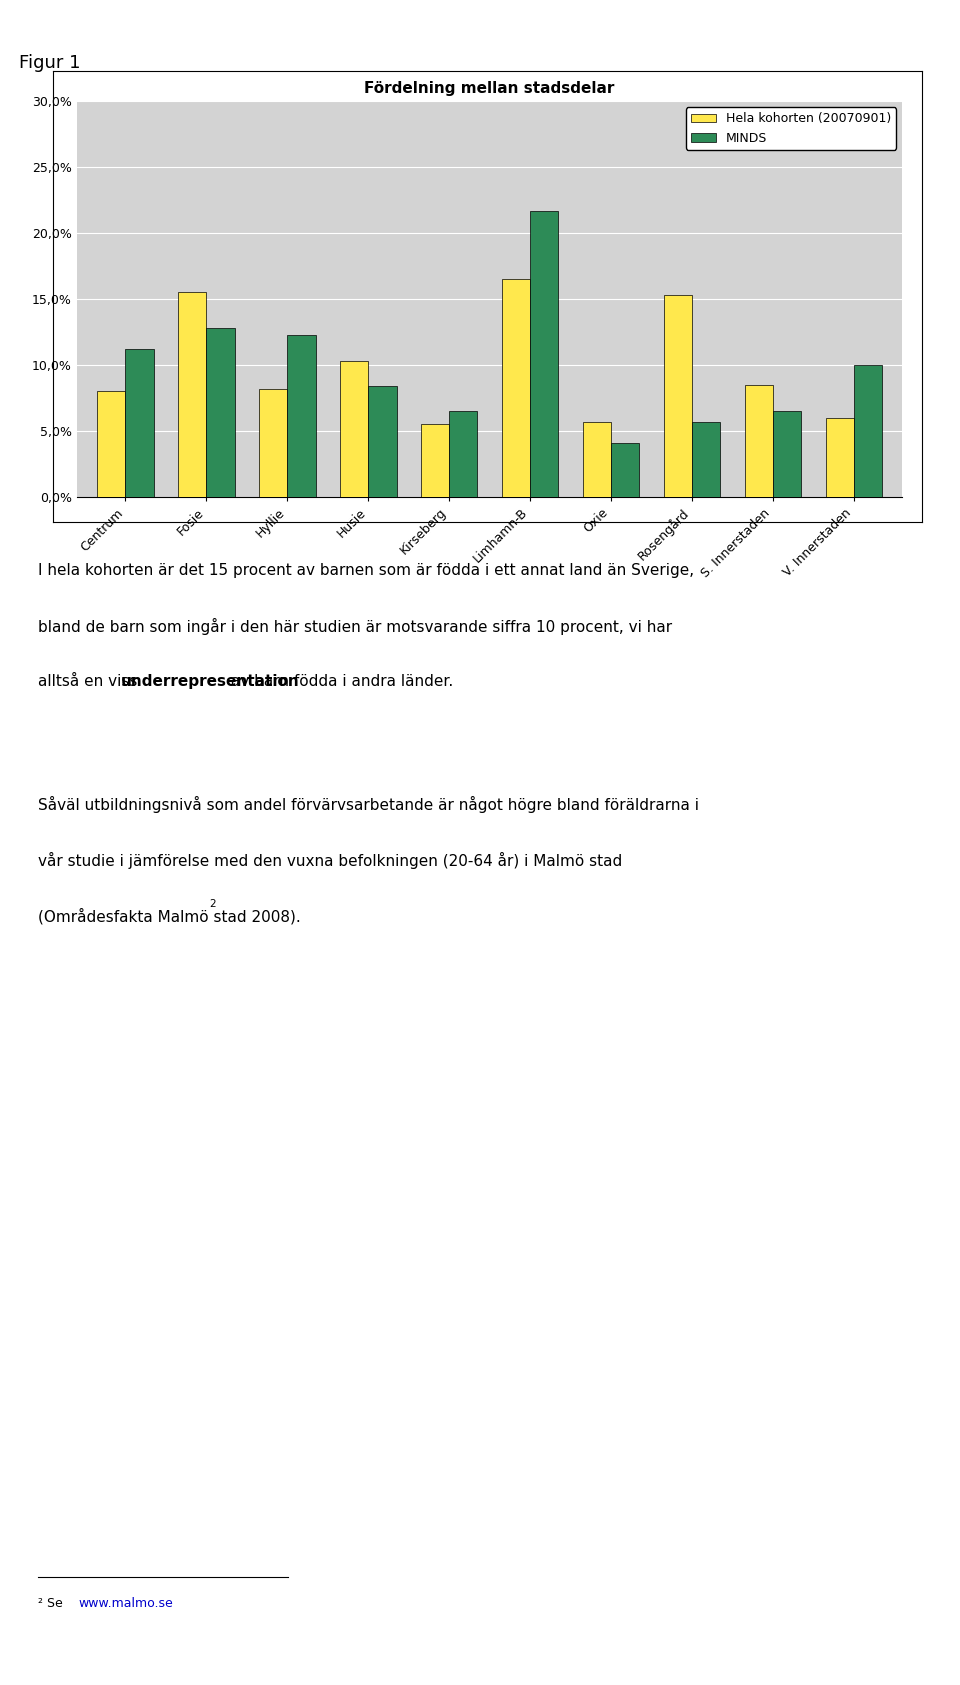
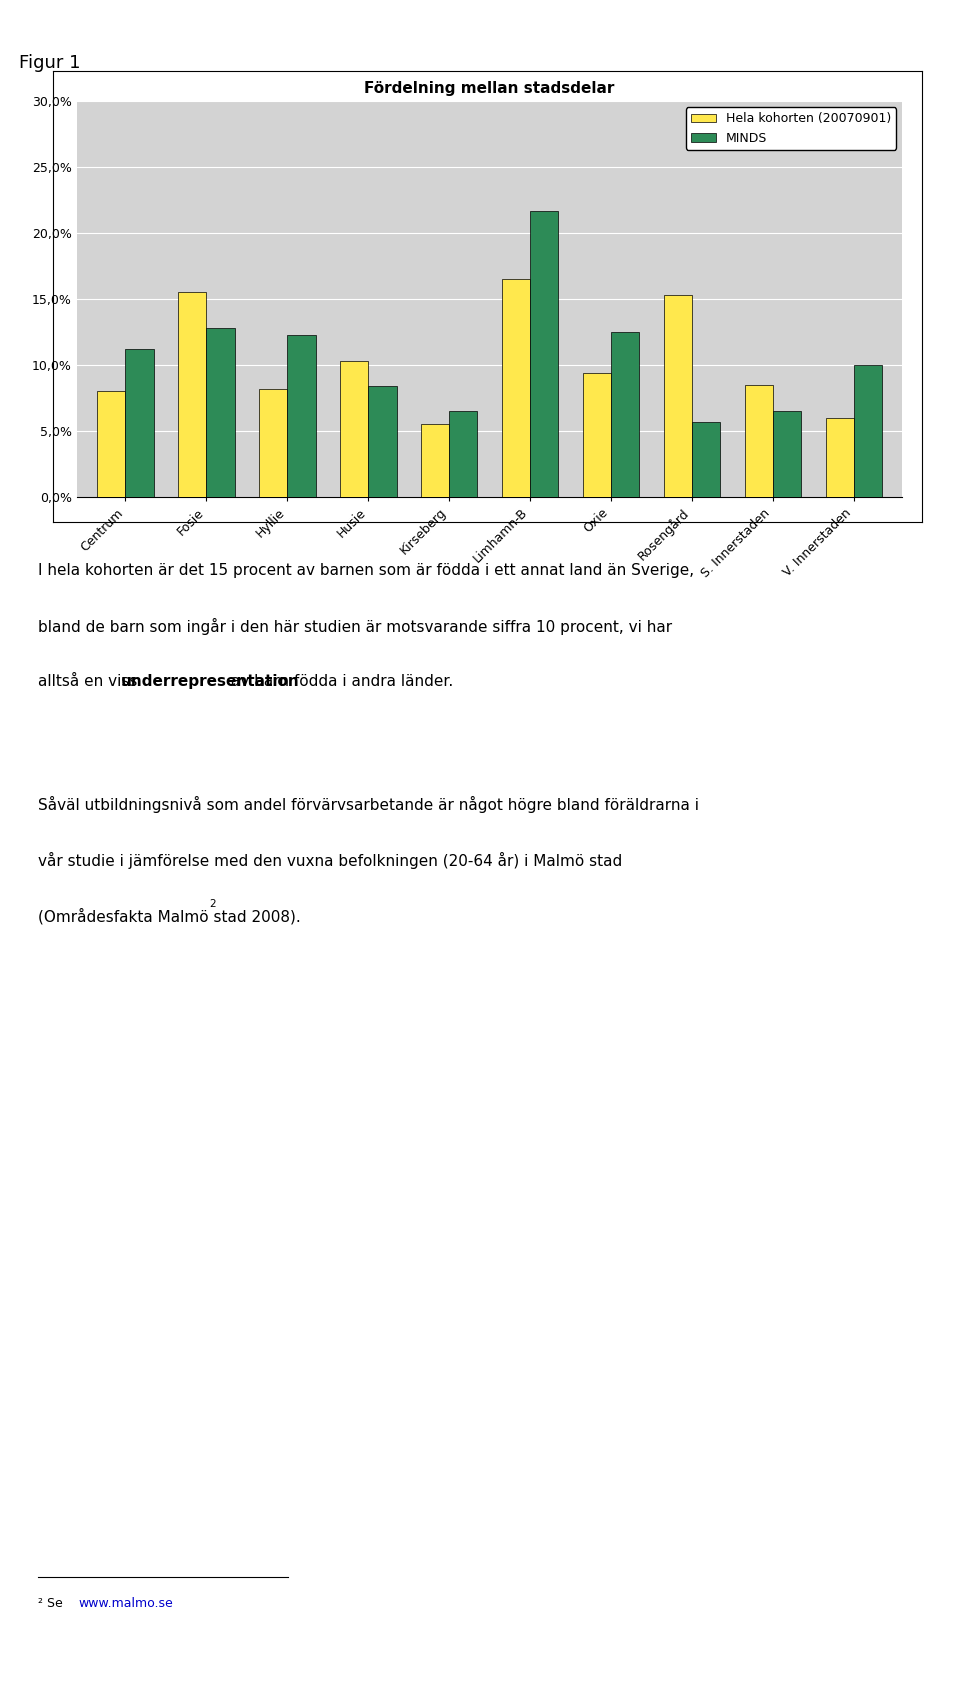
Hela kohorten (20070901)/Oxie: 5,7% -> 9,4%
MINDS/Oxie: 4,1% -> 12,5%
